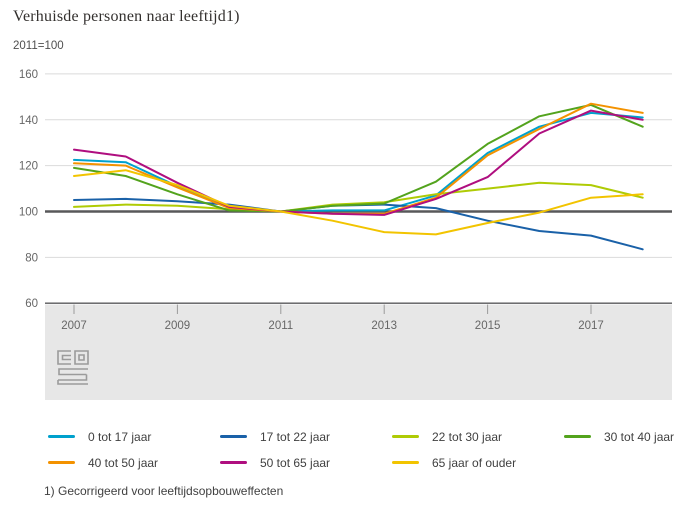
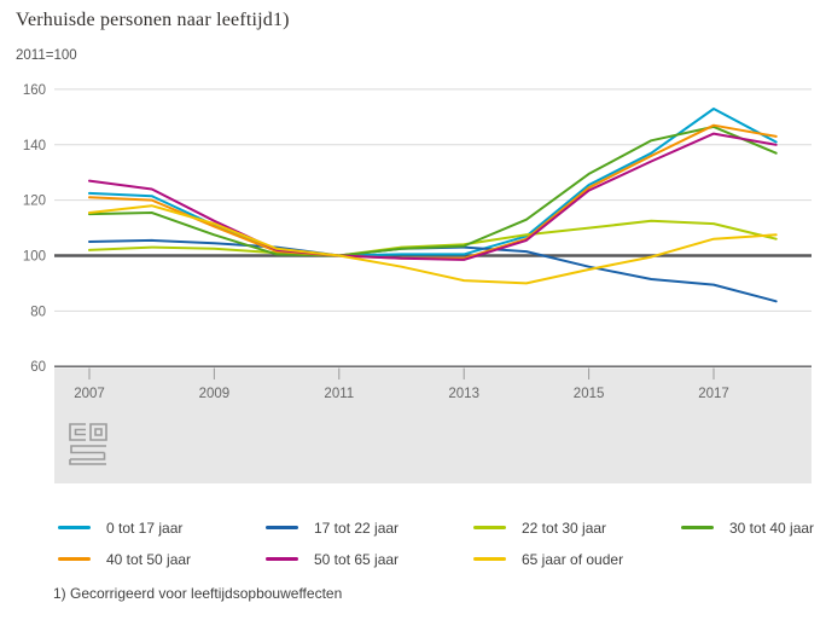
30 tot 40 jaar/2007: 119 -> 115
50 tot 65 jaar/2015: 115 -> 124
0 tot 17 jaar/2017: 143 -> 153
